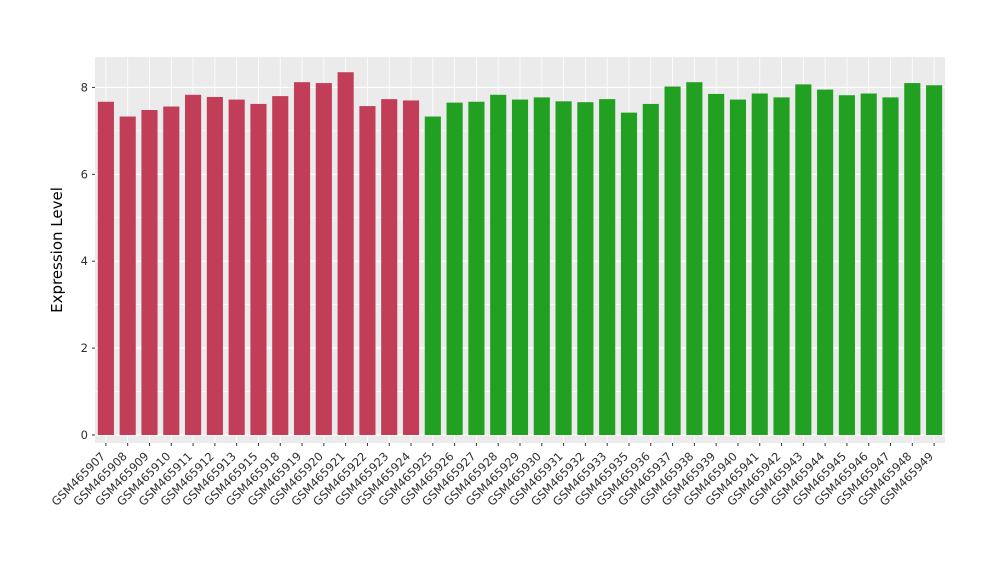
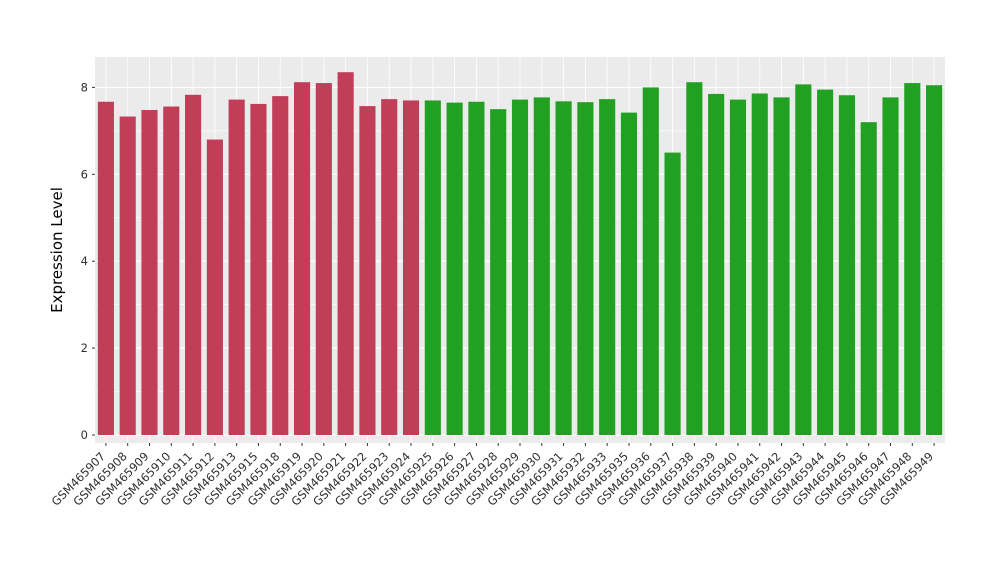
GSM465912: 7.8 -> 6.8
GSM465925: 7.3 -> 7.7
GSM465928: 7.8 -> 7.5
GSM465936: 7.6 -> 8.0
GSM465937: 8.0 -> 6.5
GSM465946: 7.9 -> 7.2
